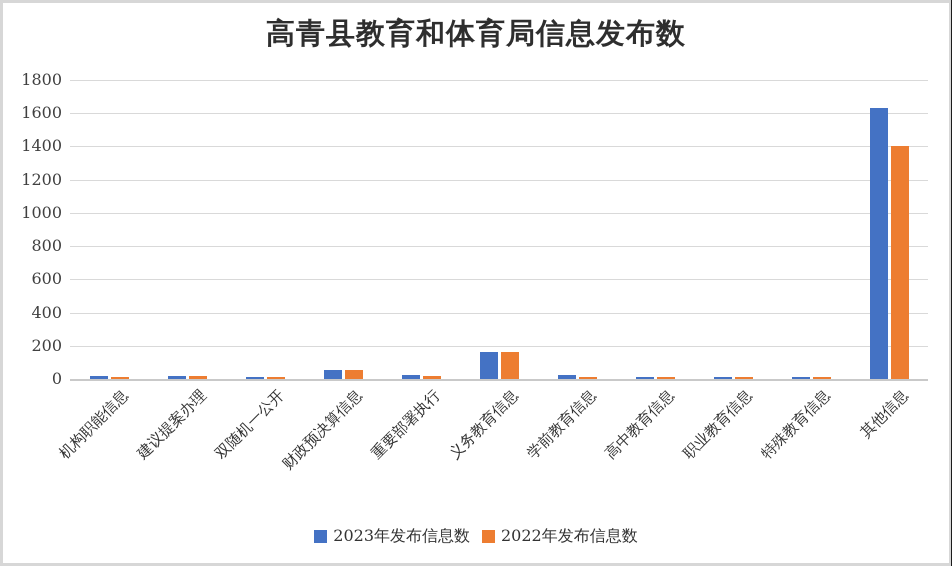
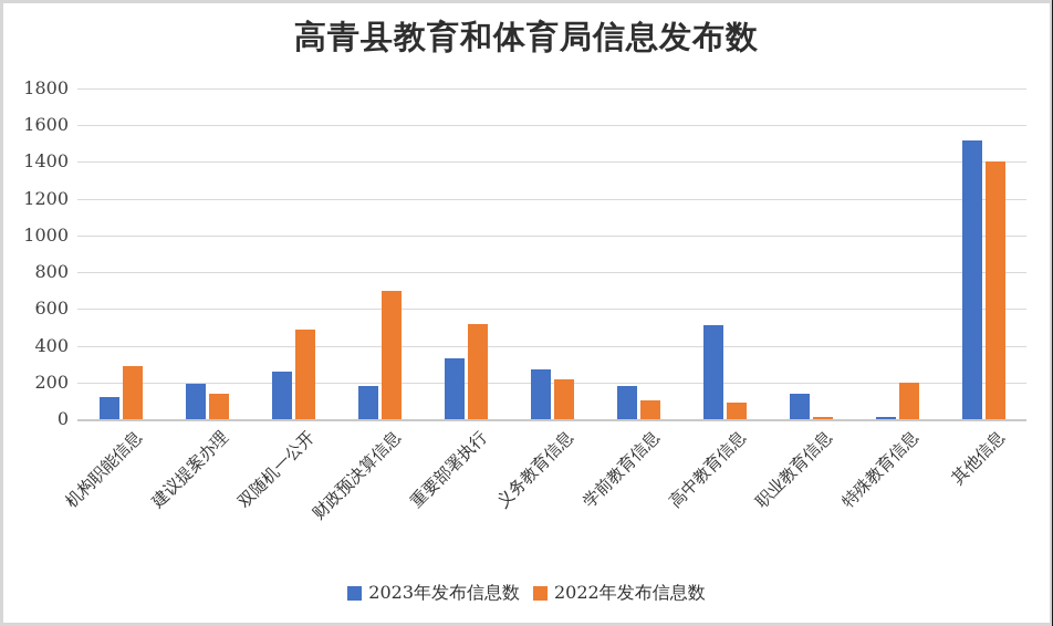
2023年发布信息数/机构职能信息: 20 -> 120
2022年发布信息数/机构职能信息: 10 -> 290
2023年发布信息数/建议提案办理: 20 -> 190
2022年发布信息数/建议提案办理: 20 -> 140
2023年发布信息数/双随机一公开: 10 -> 260
2022年发布信息数/双随机一公开: 10 -> 490
2023年发布信息数/财政预决算信息: 60 -> 180
2022年发布信息数/财政预决算信息: 50 -> 700
2023年发布信息数/重要部署执行: 20 -> 330
2022年发布信息数/重要部署执行: 20 -> 520
2023年发布信息数/义务教育信息: 160 -> 270
2022年发布信息数/义务教育信息: 160 -> 220
2023年发布信息数/学前教育信息: 20 -> 180
2022年发布信息数/学前教育信息: 10 -> 100
2023年发布信息数/高中教育信息: 10 -> 510
2022年发布信息数/高中教育信息: 10 -> 90
2023年发布信息数/职业教育信息: 20 -> 140
2022年发布信息数/特殊教育信息: 10 -> 200
2023年发布信息数/其他信息: 1630 -> 1520
